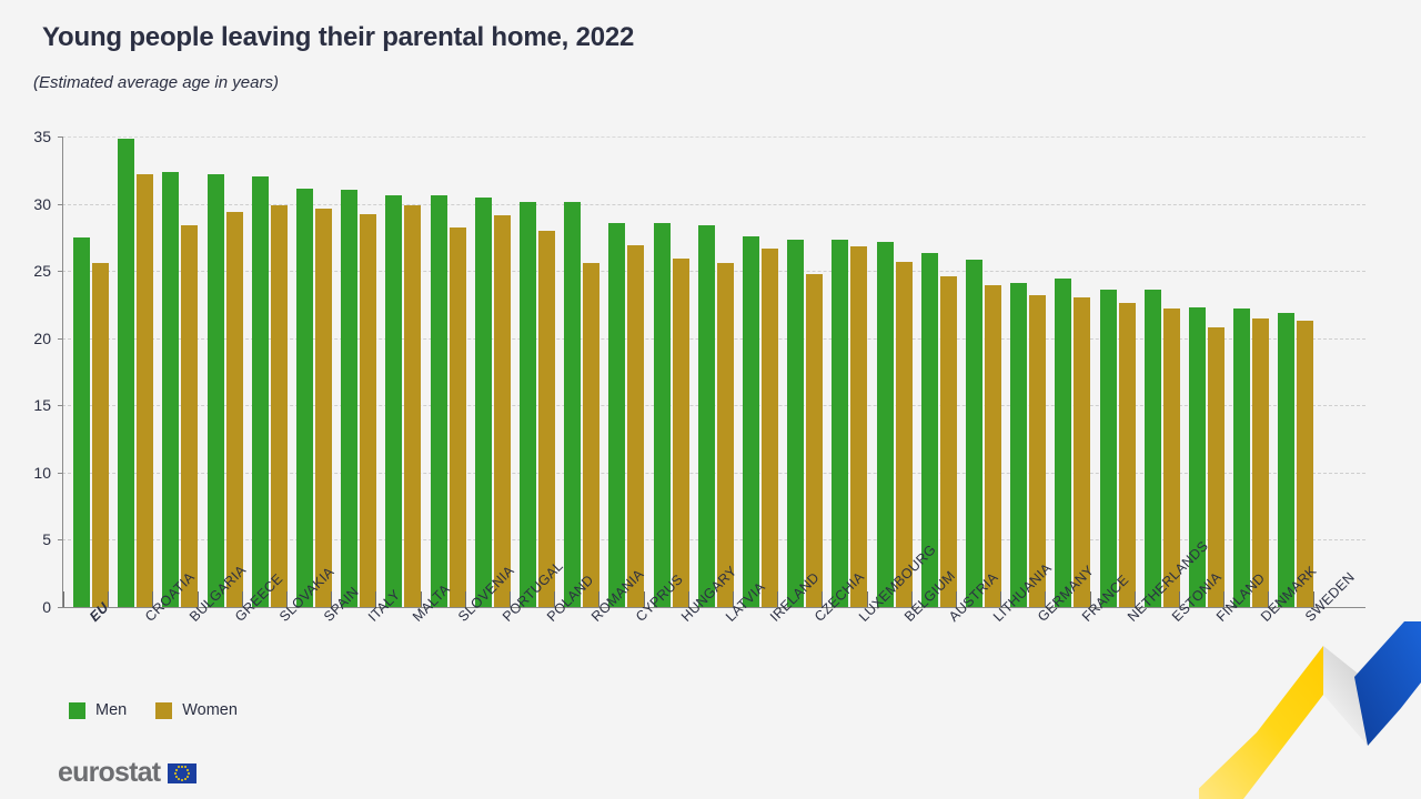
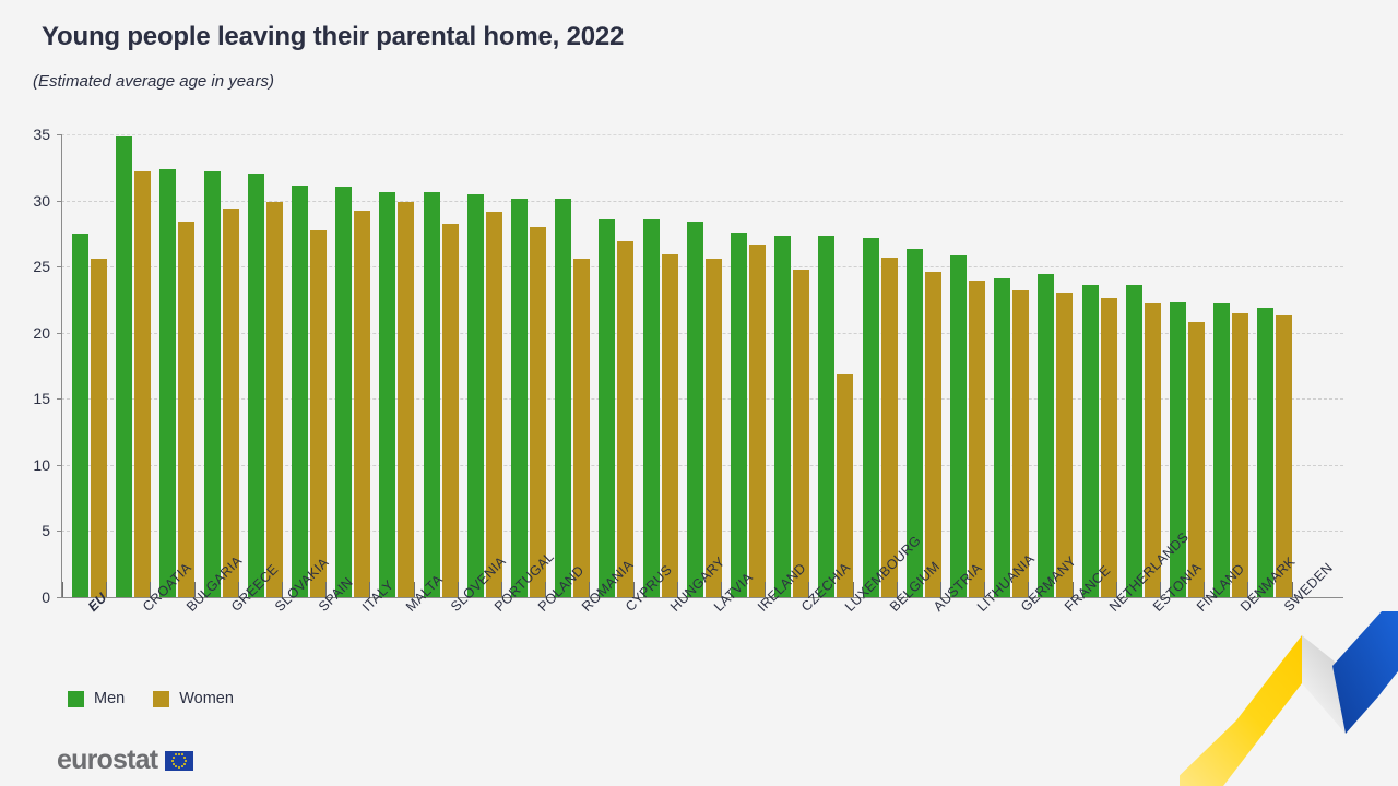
Women/SPAIN: 29.6 -> 27.7
Women/LUXEMBOURG: 26.8 -> 16.8
